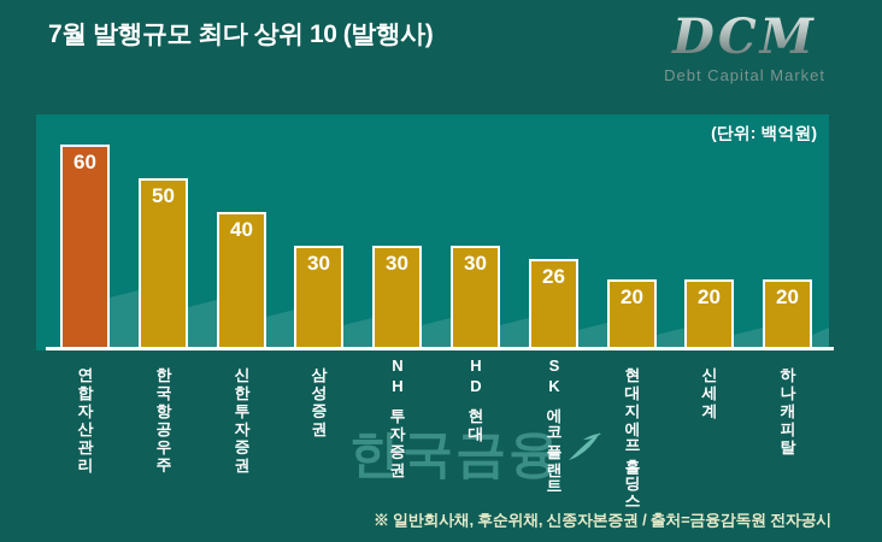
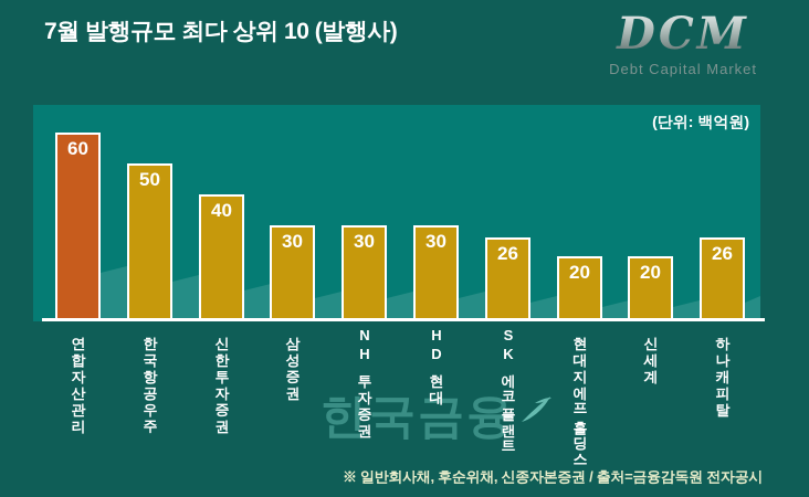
하나캐피탈: 20 -> 26
